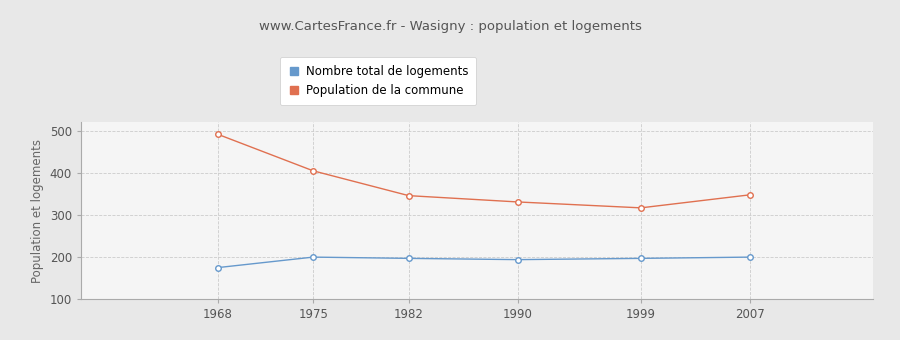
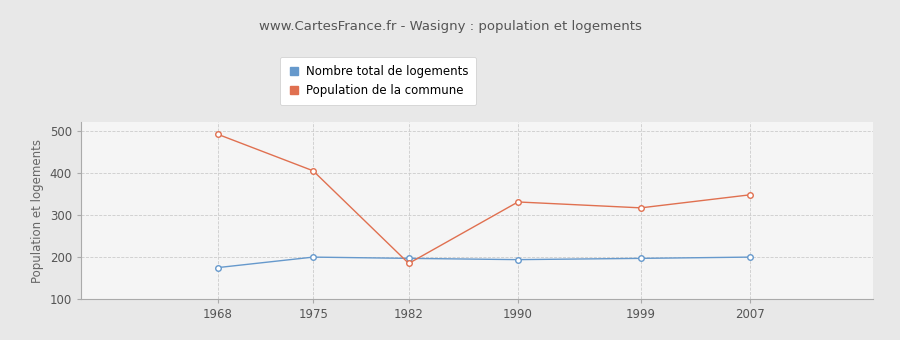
Population de la commune/1982: 346 -> 185
